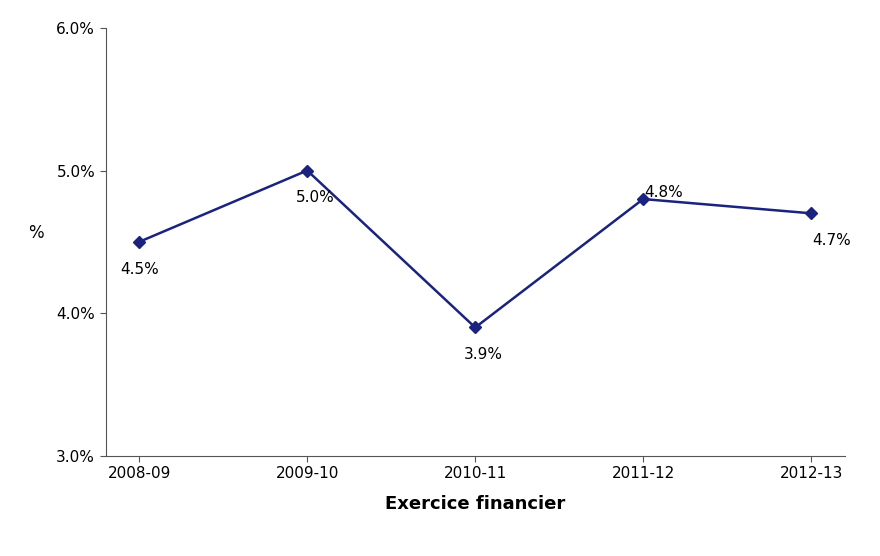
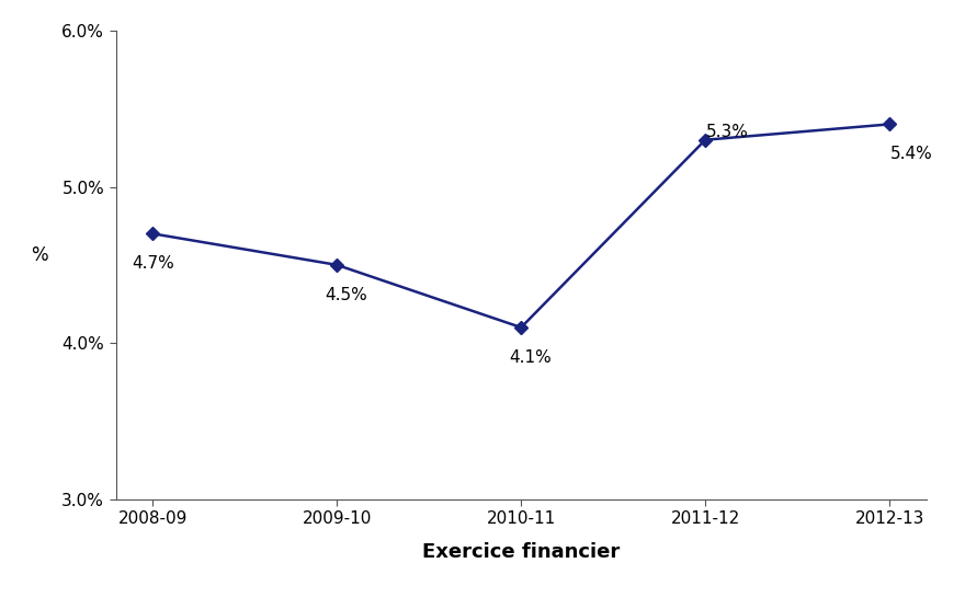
2008-09: 4.5% -> 4.7%
2009-10: 5.0% -> 4.5%
2010-11: 3.9% -> 4.1%
2011-12: 4.8% -> 5.3%
2012-13: 4.7% -> 5.4%
